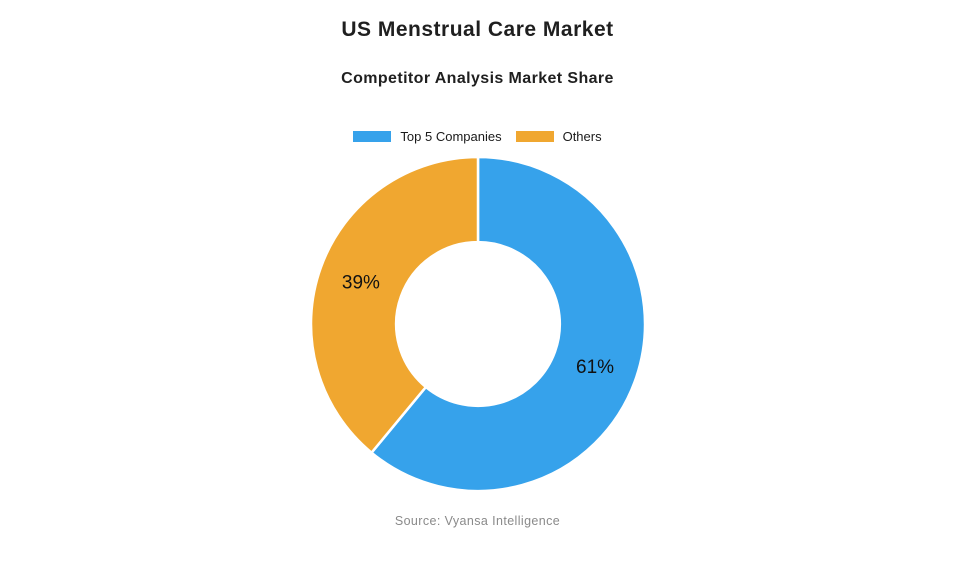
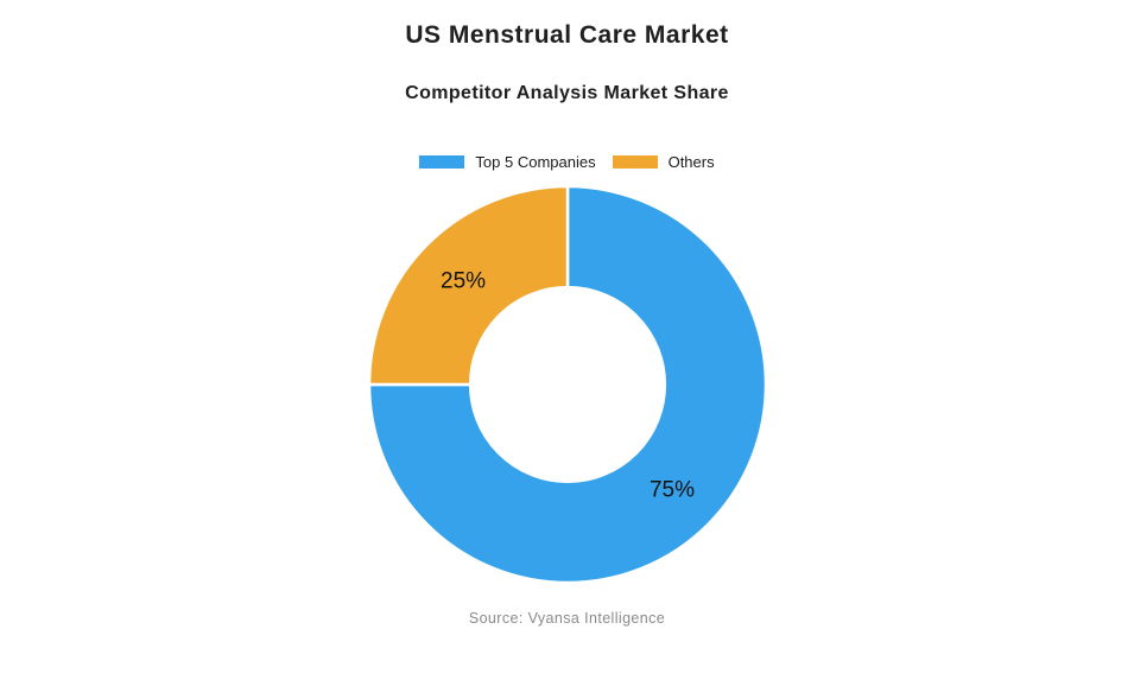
Top 5 Companies: 61% -> 75%
Others: 39% -> 25%
